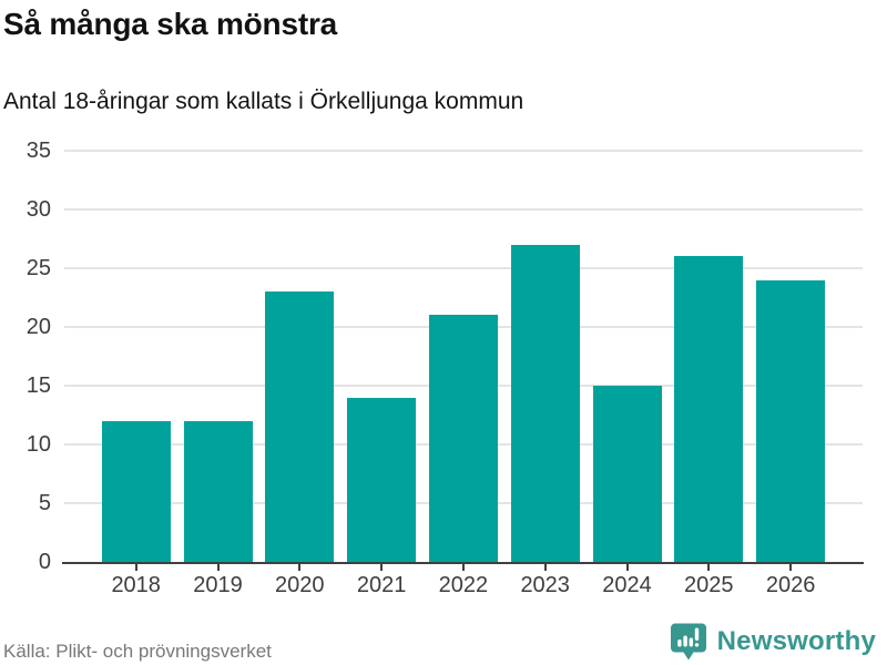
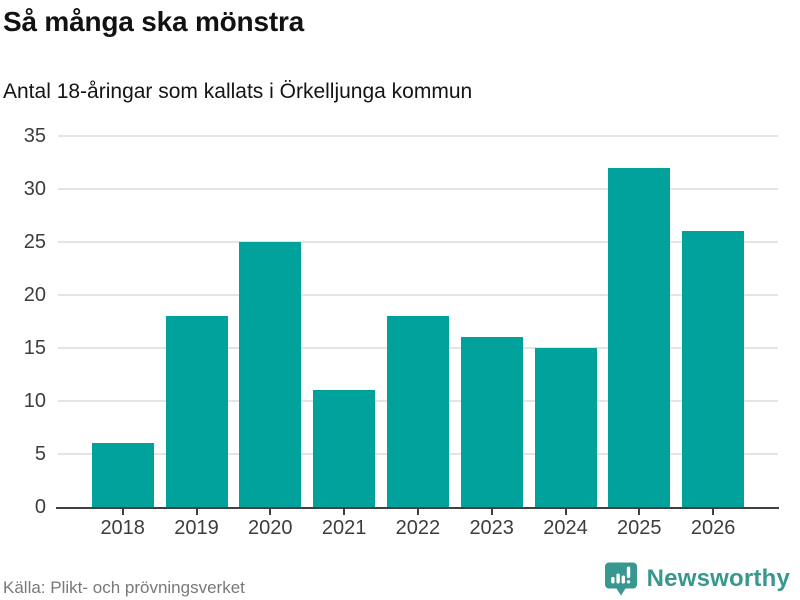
2018: 12 -> 6
2019: 12 -> 18
2020: 23 -> 25
2021: 14 -> 11
2022: 21 -> 18
2023: 27 -> 16
2025: 26 -> 32
2026: 24 -> 26
